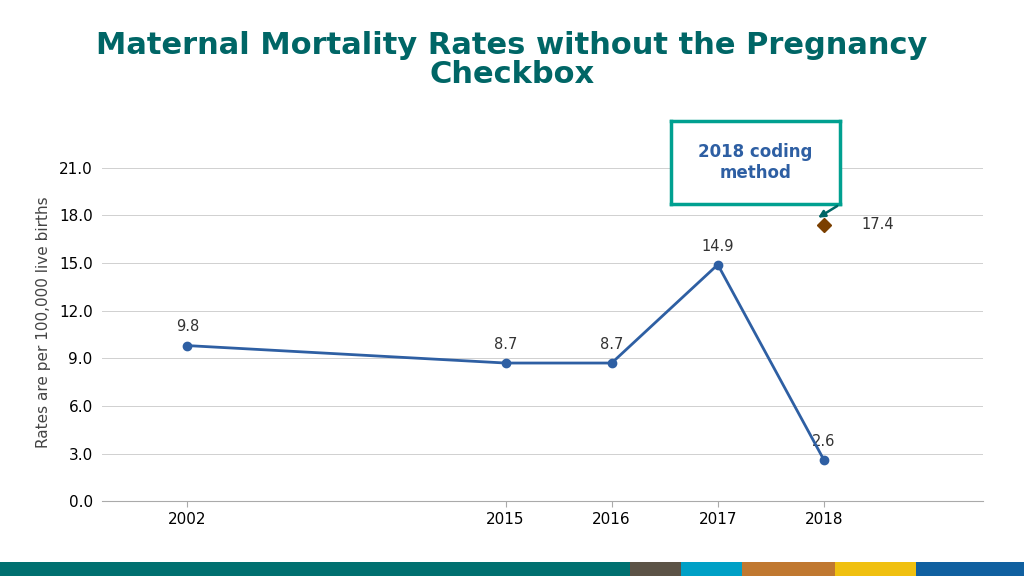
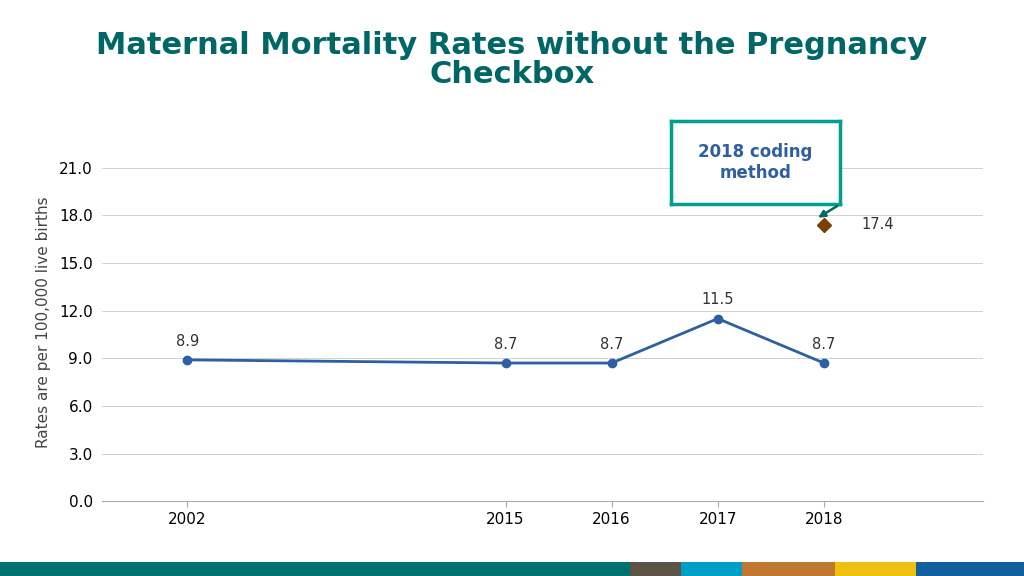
2002: 9.8 -> 8.9
2017: 14.9 -> 11.5
2018: 2.6 -> 8.7
